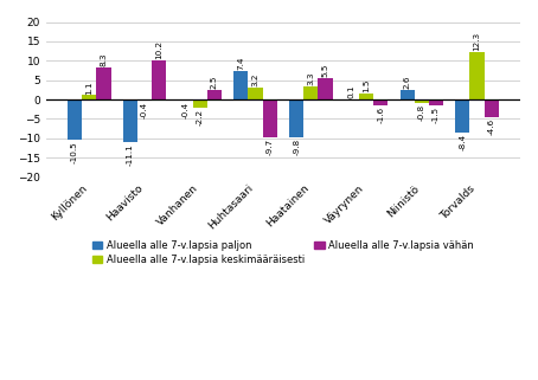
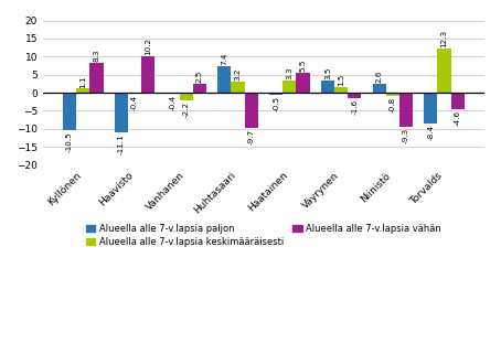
Alueella alle 7-v.lapsia paljon/Haatainen: -9.8 -> -0.5
Alueella alle 7-v.lapsia paljon/Väyrynen: 0.1 -> 3.5
Alueella alle 7-v.lapsia vähän/Niinistö: -1.5 -> -9.3
